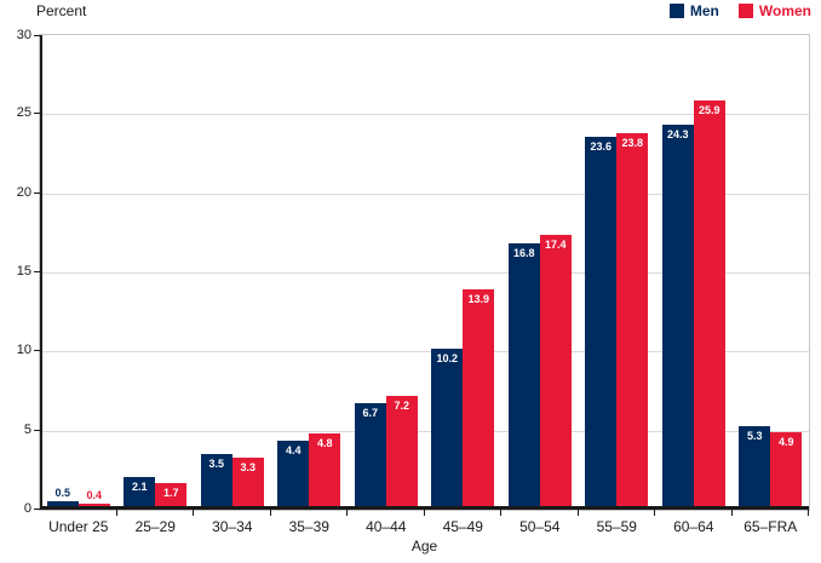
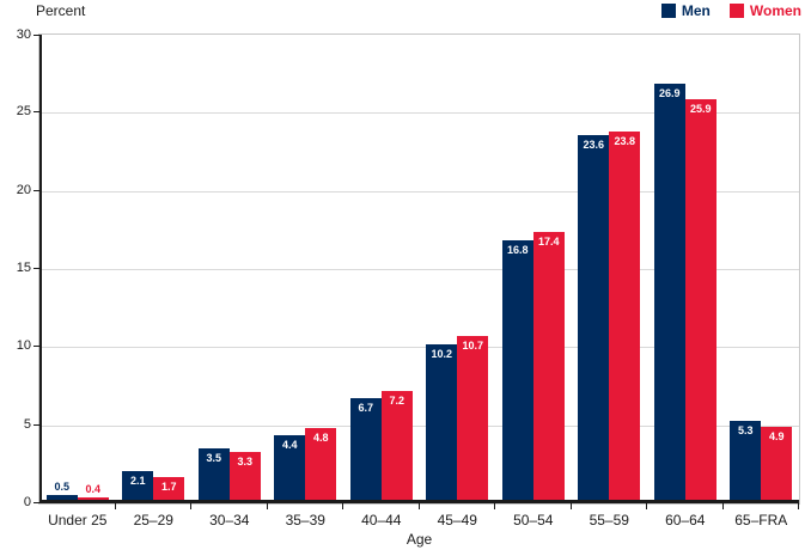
Women/45–49: 13.9 -> 10.7
Men/60–64: 24.3 -> 26.9
